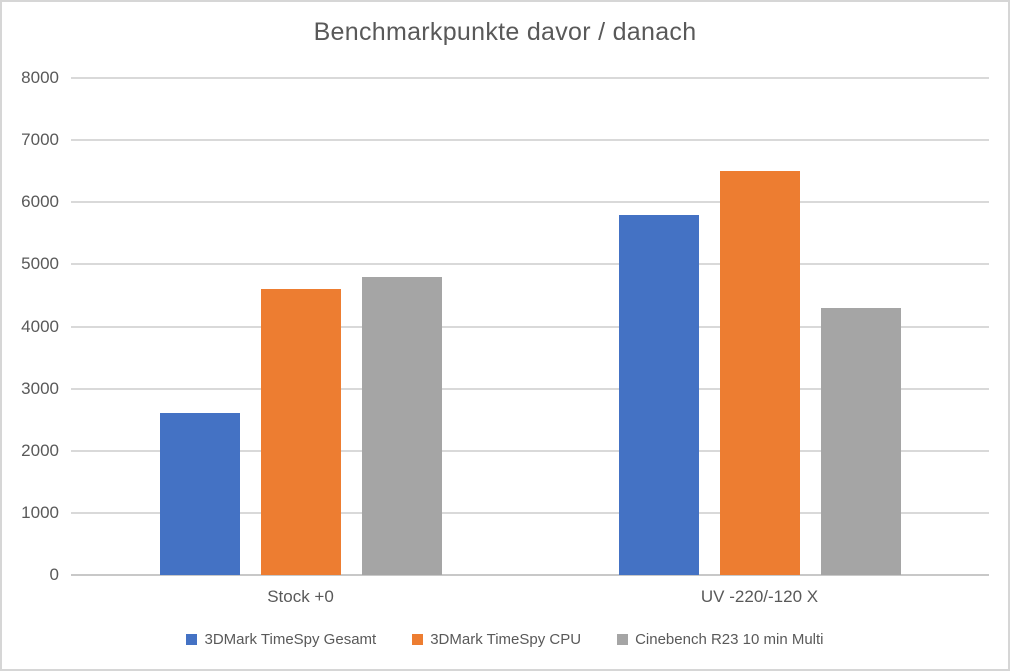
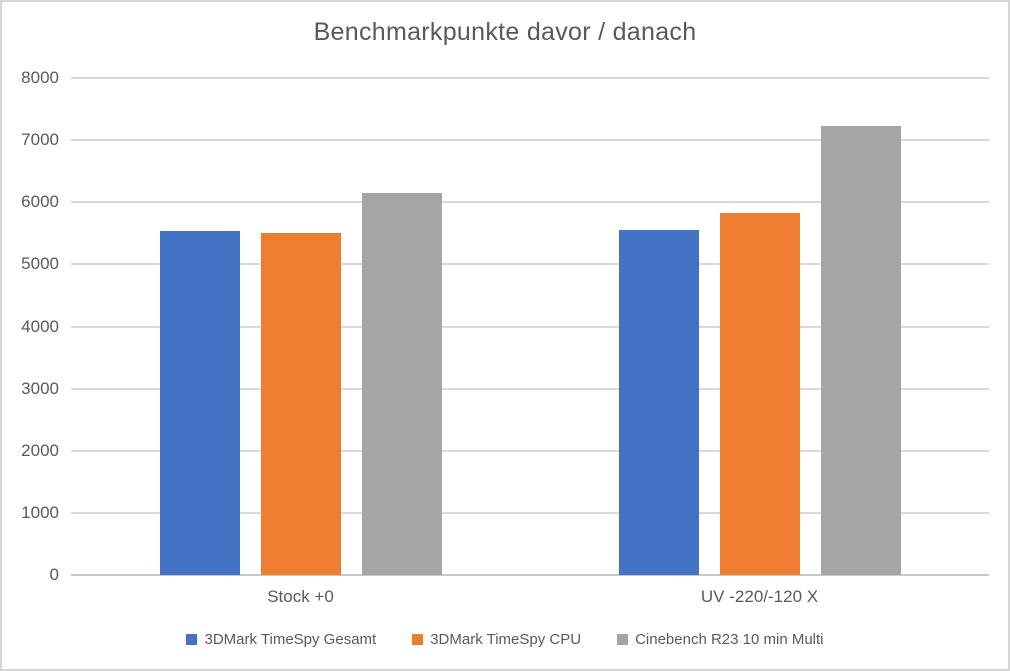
3DMark TimeSpy Gesamt/Stock +0: 2600 -> 5500
3DMark TimeSpy CPU/Stock +0: 4600 -> 5500
Cinebench R23 10 min Multi/Stock +0: 4800 -> 6100
3DMark TimeSpy Gesamt/UV -220/-120 X: 5800 -> 5600
3DMark TimeSpy CPU/UV -220/-120 X: 6500 -> 5800
Cinebench R23 10 min Multi/UV -220/-120 X: 4300 -> 7200
